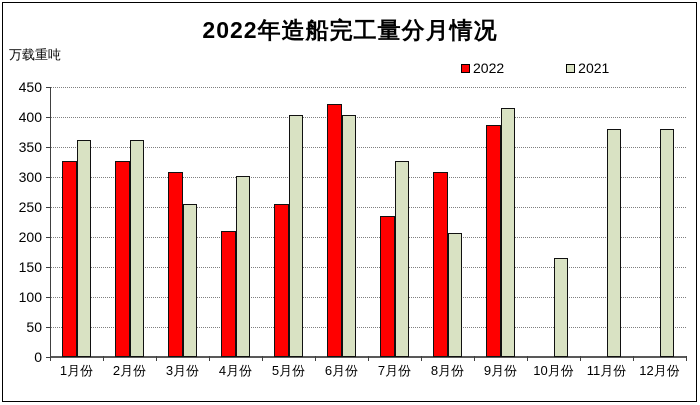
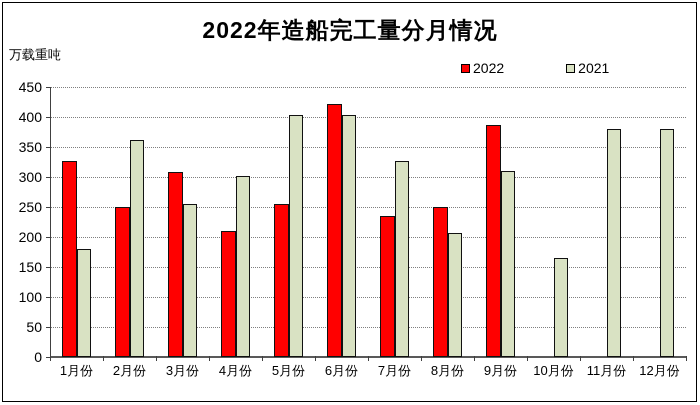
2021/1月份: 360 -> 180
2022/2月份: 330 -> 250
2022/8月份: 310 -> 250
2021/9月份: 420 -> 310
